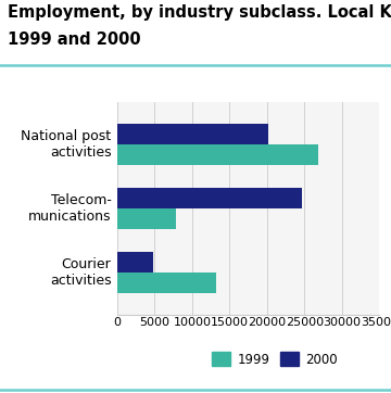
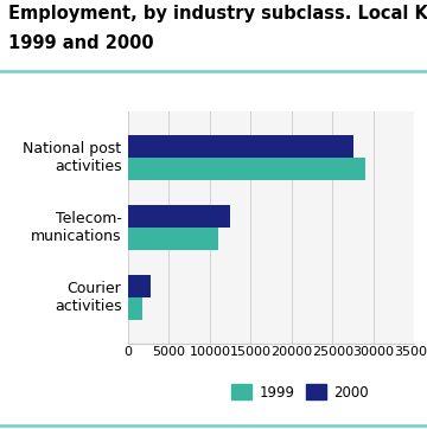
2000/National post activities: 20200 -> 27500
1999/National post activities: 26800 -> 29000
2000/Telecom- munications: 24600 -> 12500
1999/Telecom- munications: 7800 -> 11000
2000/Courier activities: 4800 -> 2800
1999/Courier activities: 13200 -> 1800
